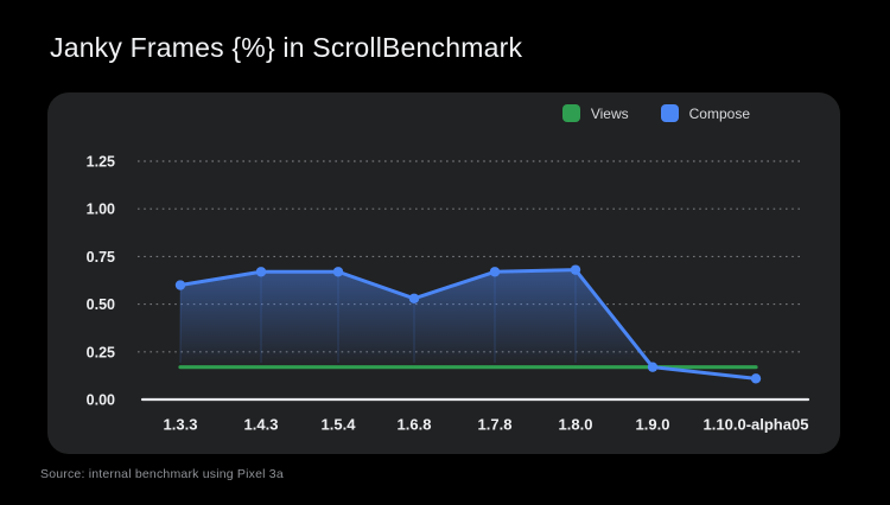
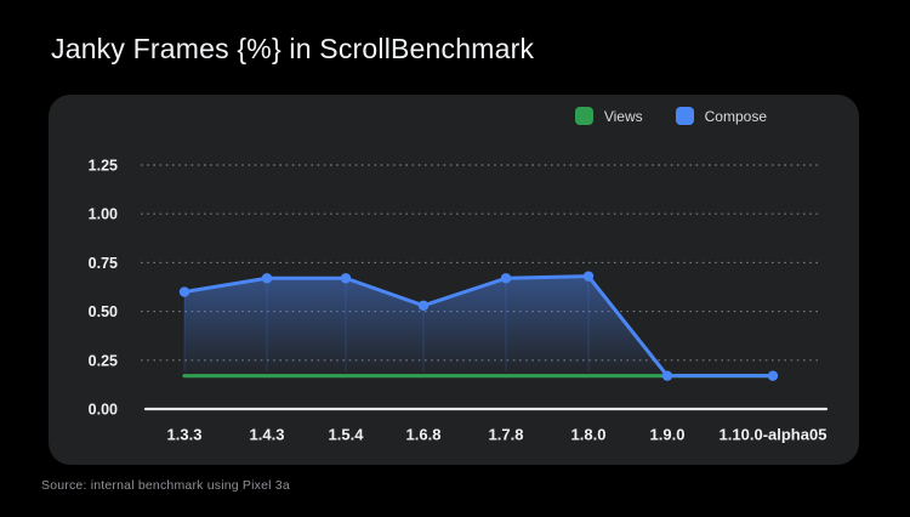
Compose/1.10.0-alpha05: 0.11 -> 0.17
